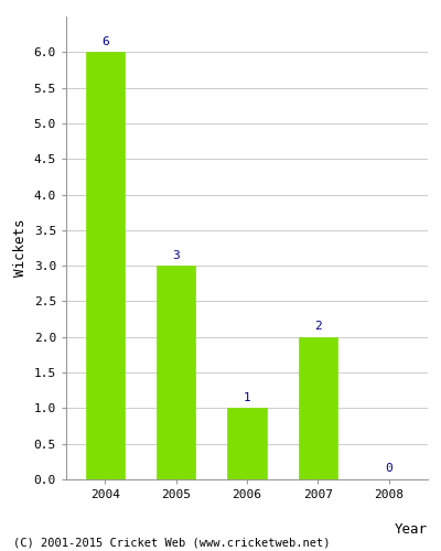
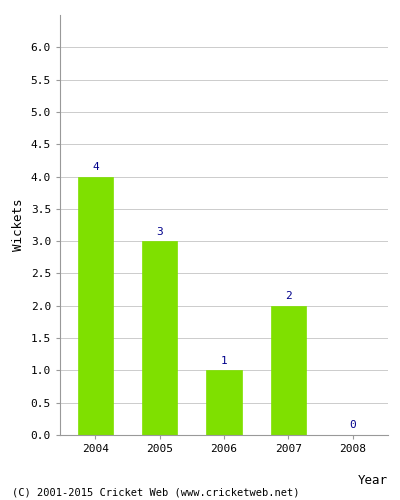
2004: 6 -> 4
